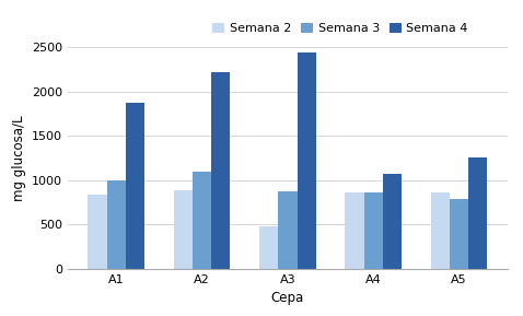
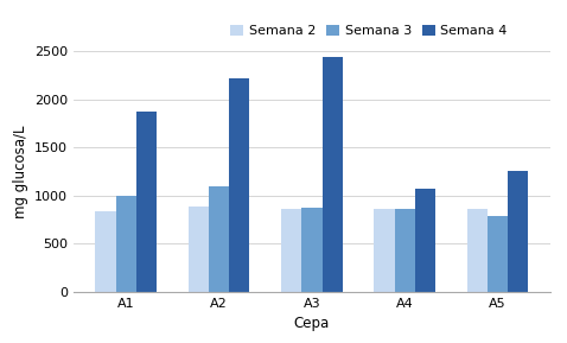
Semana 2/A3: 480 -> 860
